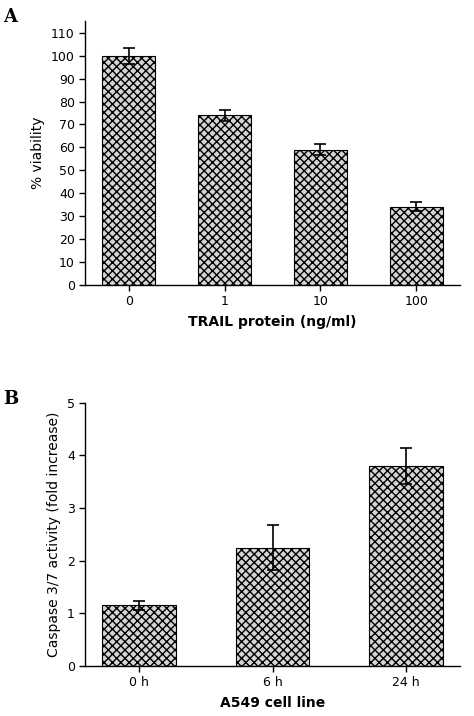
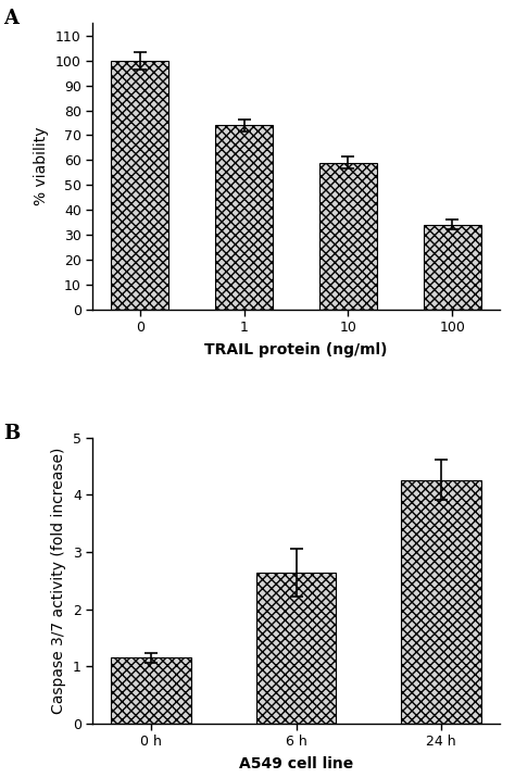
6 h: 2.25 -> 2.64
24 h: 3.80 -> 4.26
